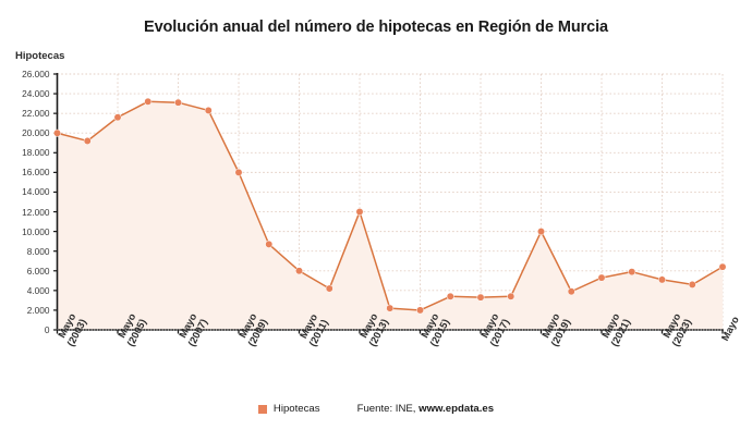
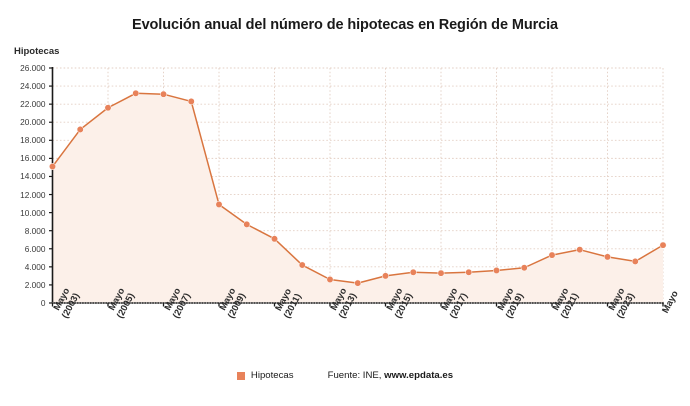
Mayo (2003): 20000 -> 15000
Mayo (2009): 16000 -> 11000
Mayo (2011): 6000 -> 7000
Mayo (2013): 12000 -> 3000
Mayo (2015): 2000 -> 3000
Mayo (2019): 10000 -> 4000
